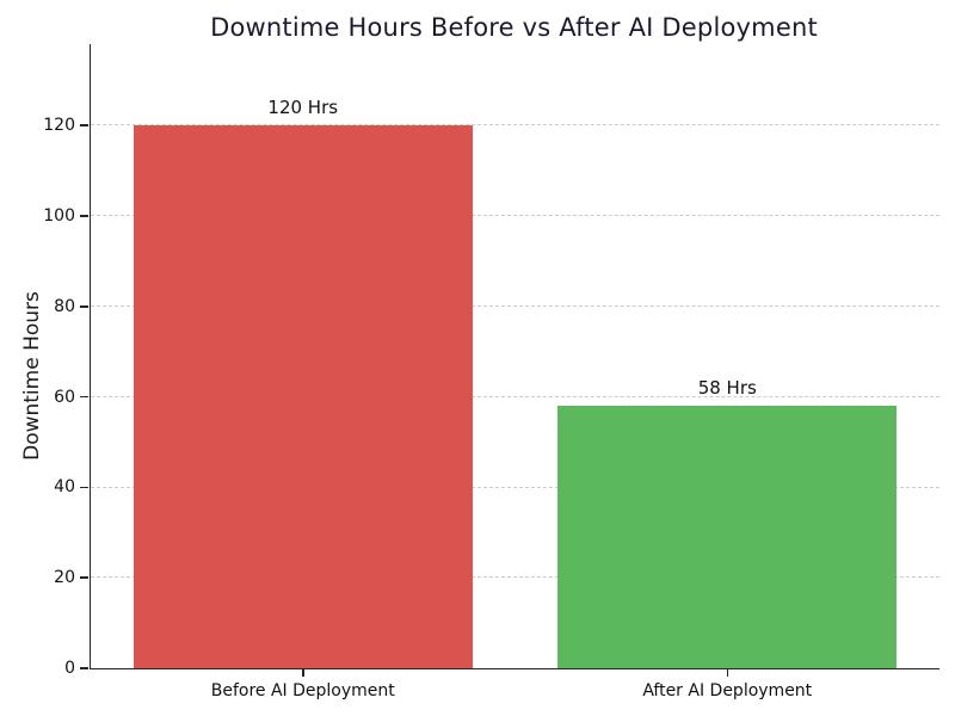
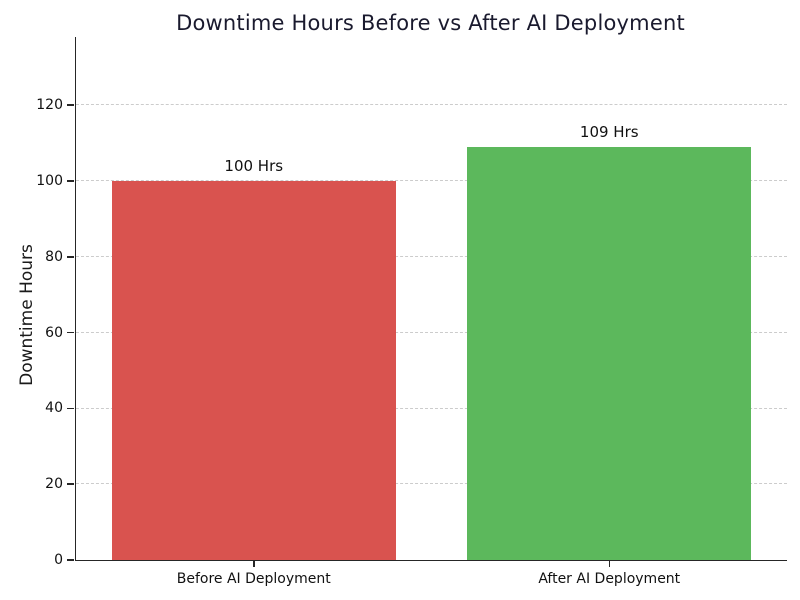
Before AI Deployment: 120 -> 100
After AI Deployment: 58 -> 109
